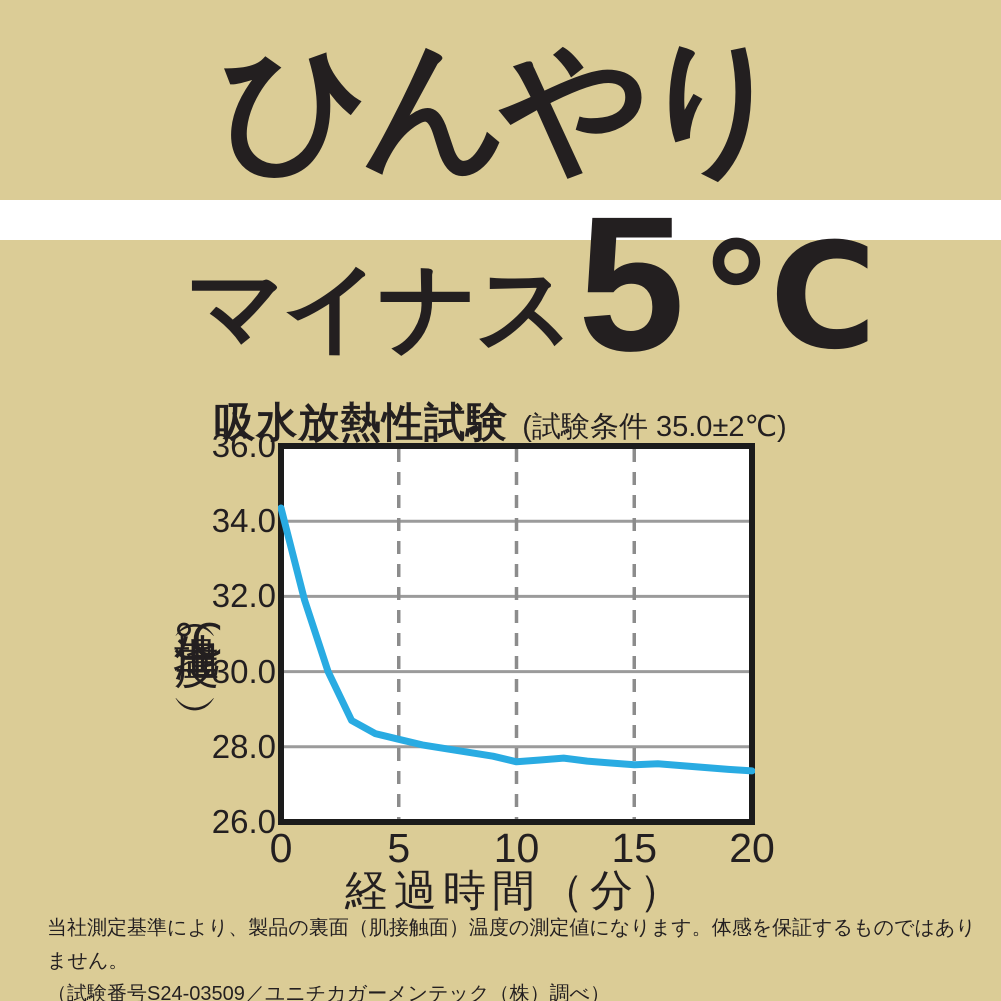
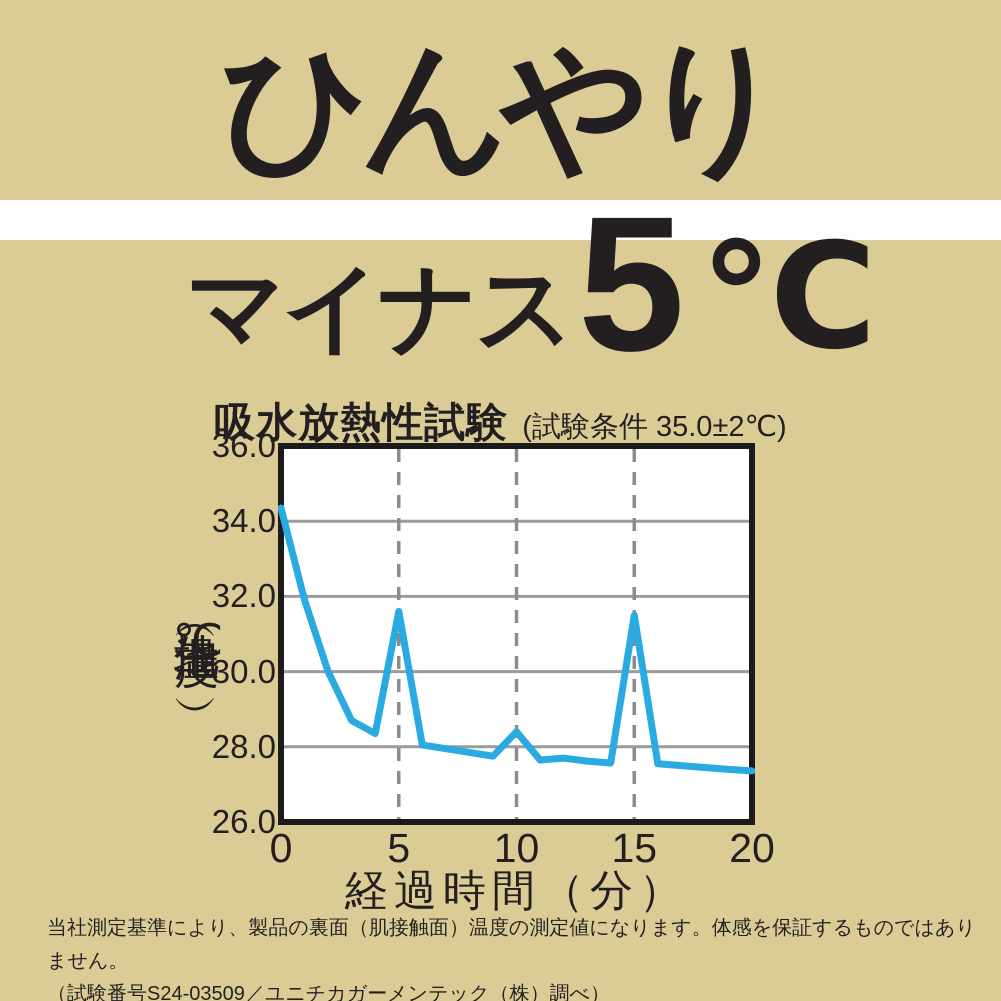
5: 28.2 -> 31.6
10: 27.6 -> 28.4
15: 27.5 -> 31.5
